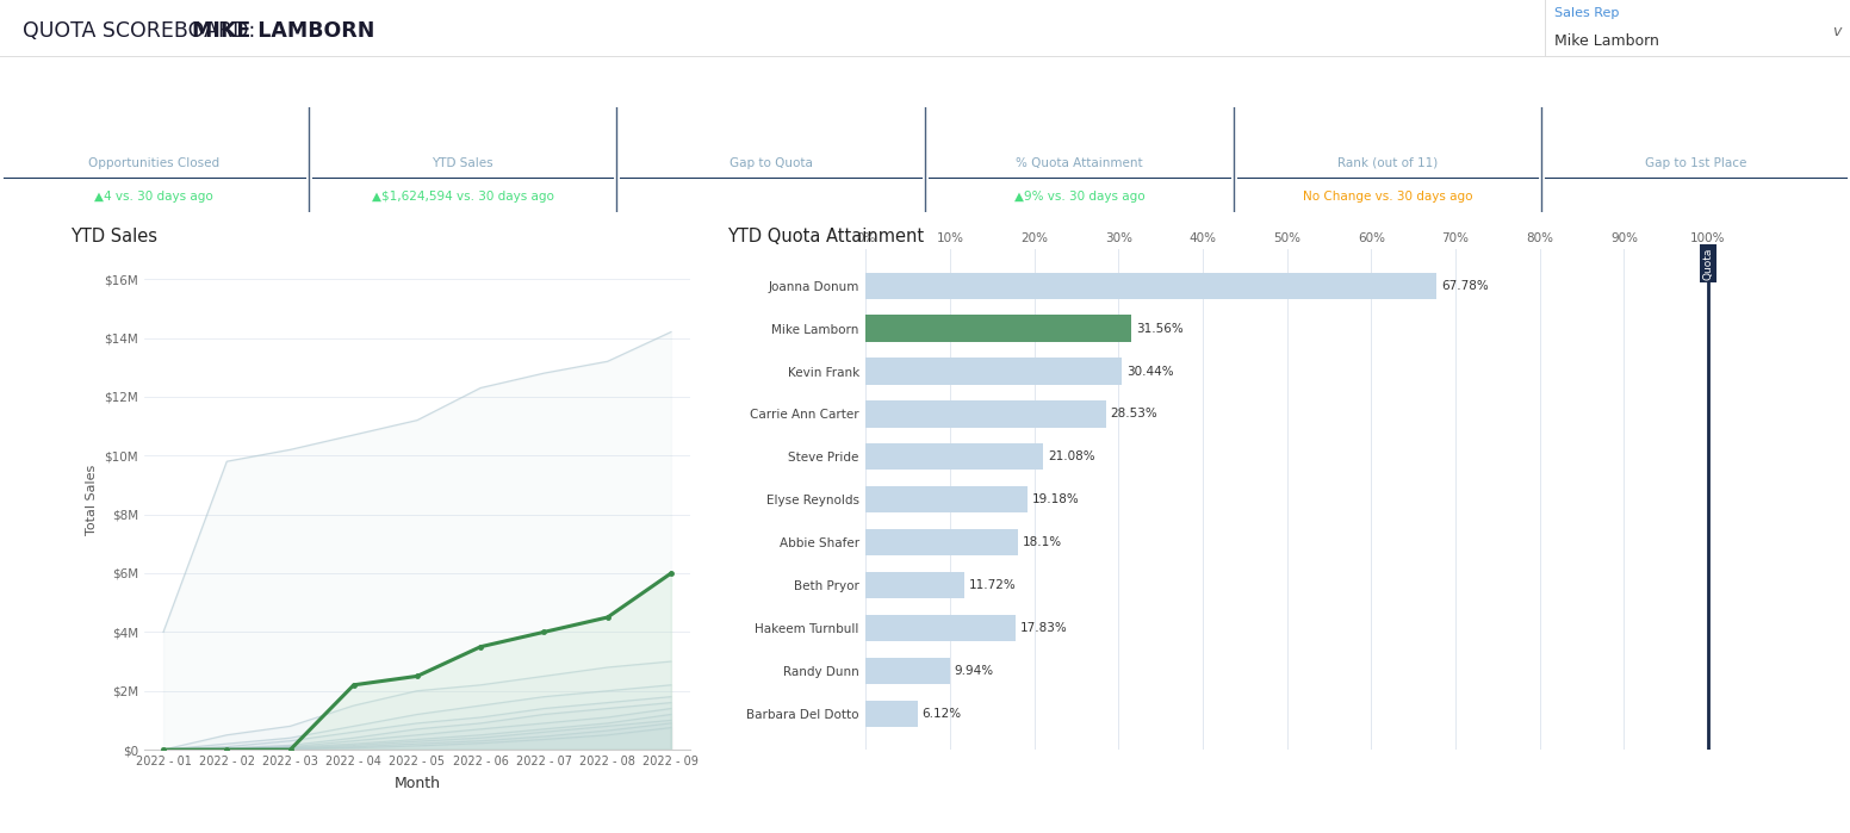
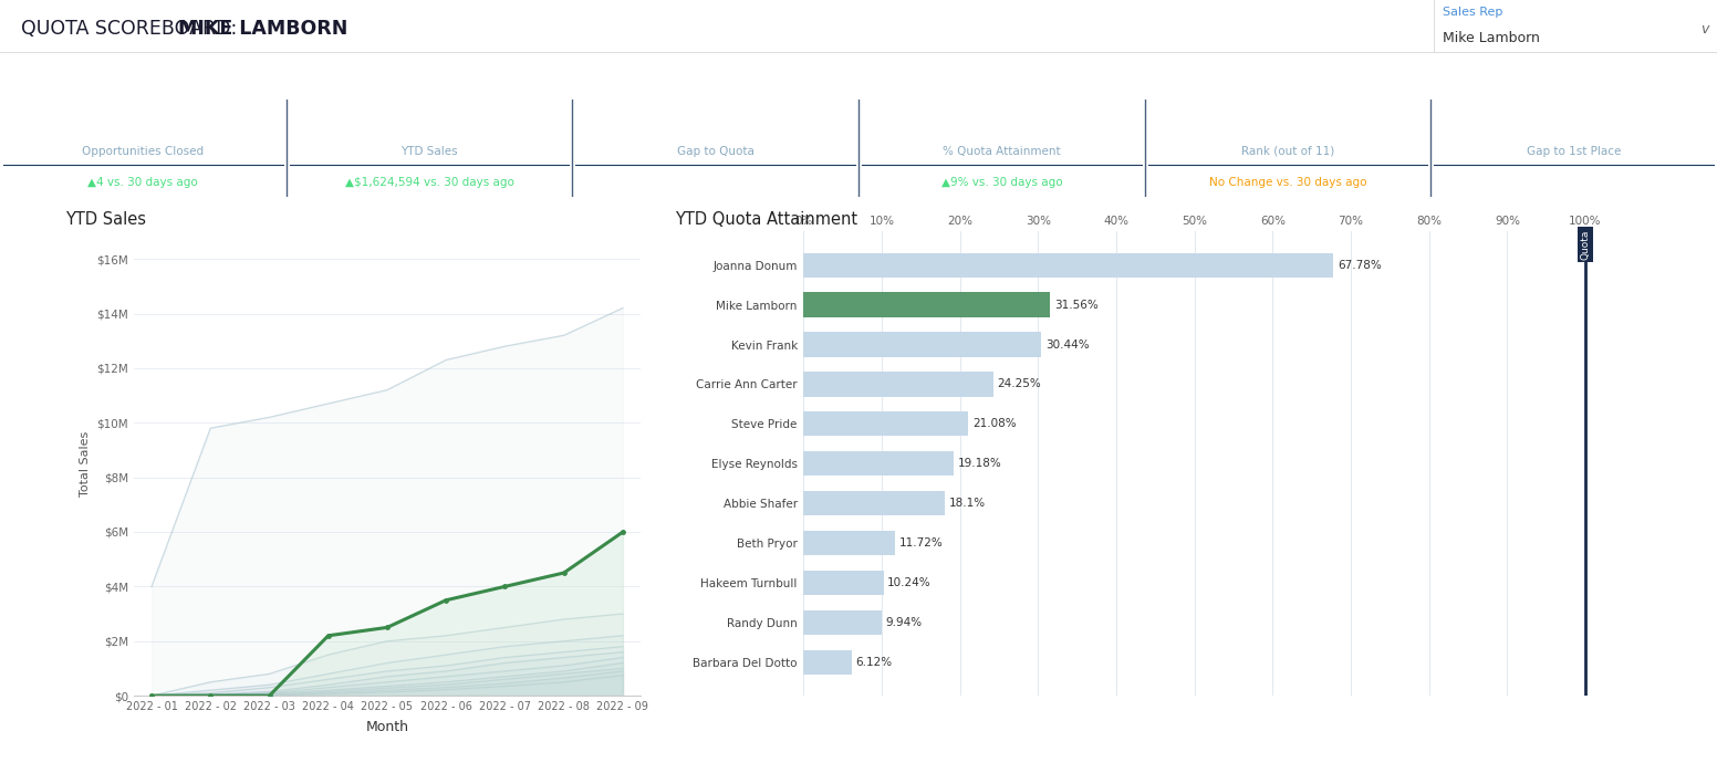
Carrie Ann Carter: 28.53% -> 24.25%
Hakeem Turnbull: 17.83% -> 10.24%
